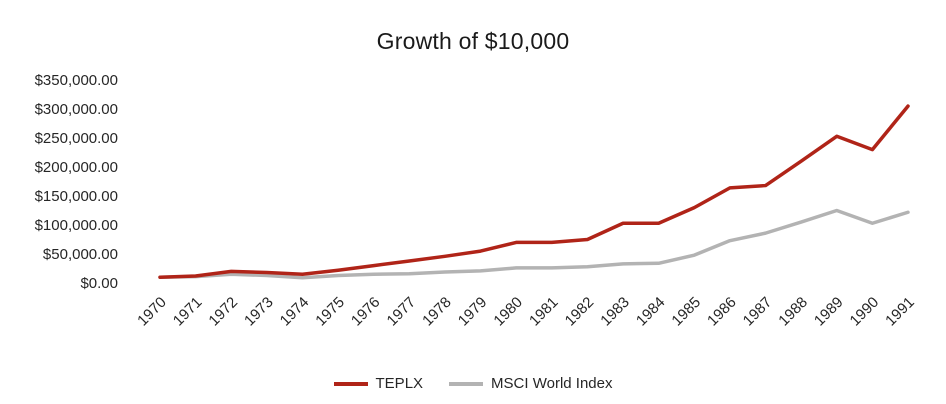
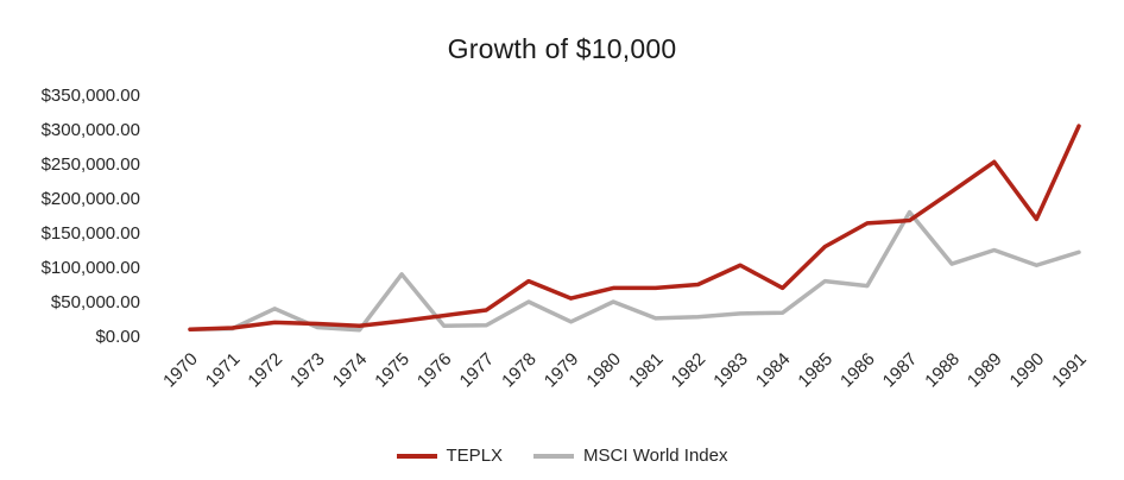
MSCI World Index/1972: $20000 -> $40000
MSCI World Index/1975: $10000 -> $90000
TEPLX/1978: $50000 -> $80000
MSCI World Index/1978: $20000 -> $50000
MSCI World Index/1980: $30000 -> $50000
TEPLX/1984: $100000 -> $70000
MSCI World Index/1985: $50000 -> $80000
MSCI World Index/1987: $90000 -> $180000
TEPLX/1990: $230000 -> $170000
